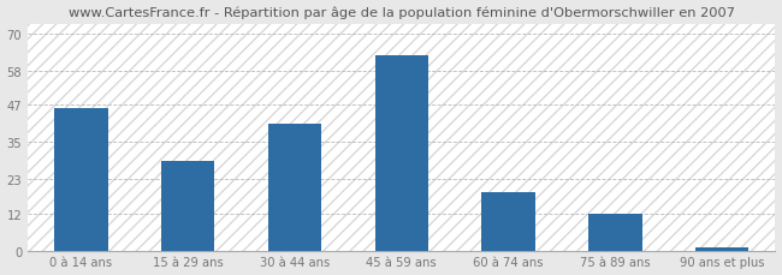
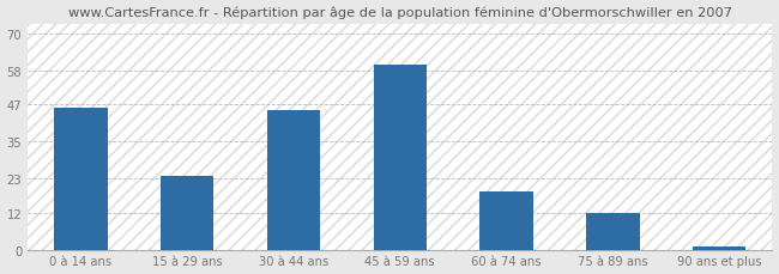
15 à 29 ans: 29 -> 24
30 à 44 ans: 41 -> 45
45 à 59 ans: 63 -> 60
